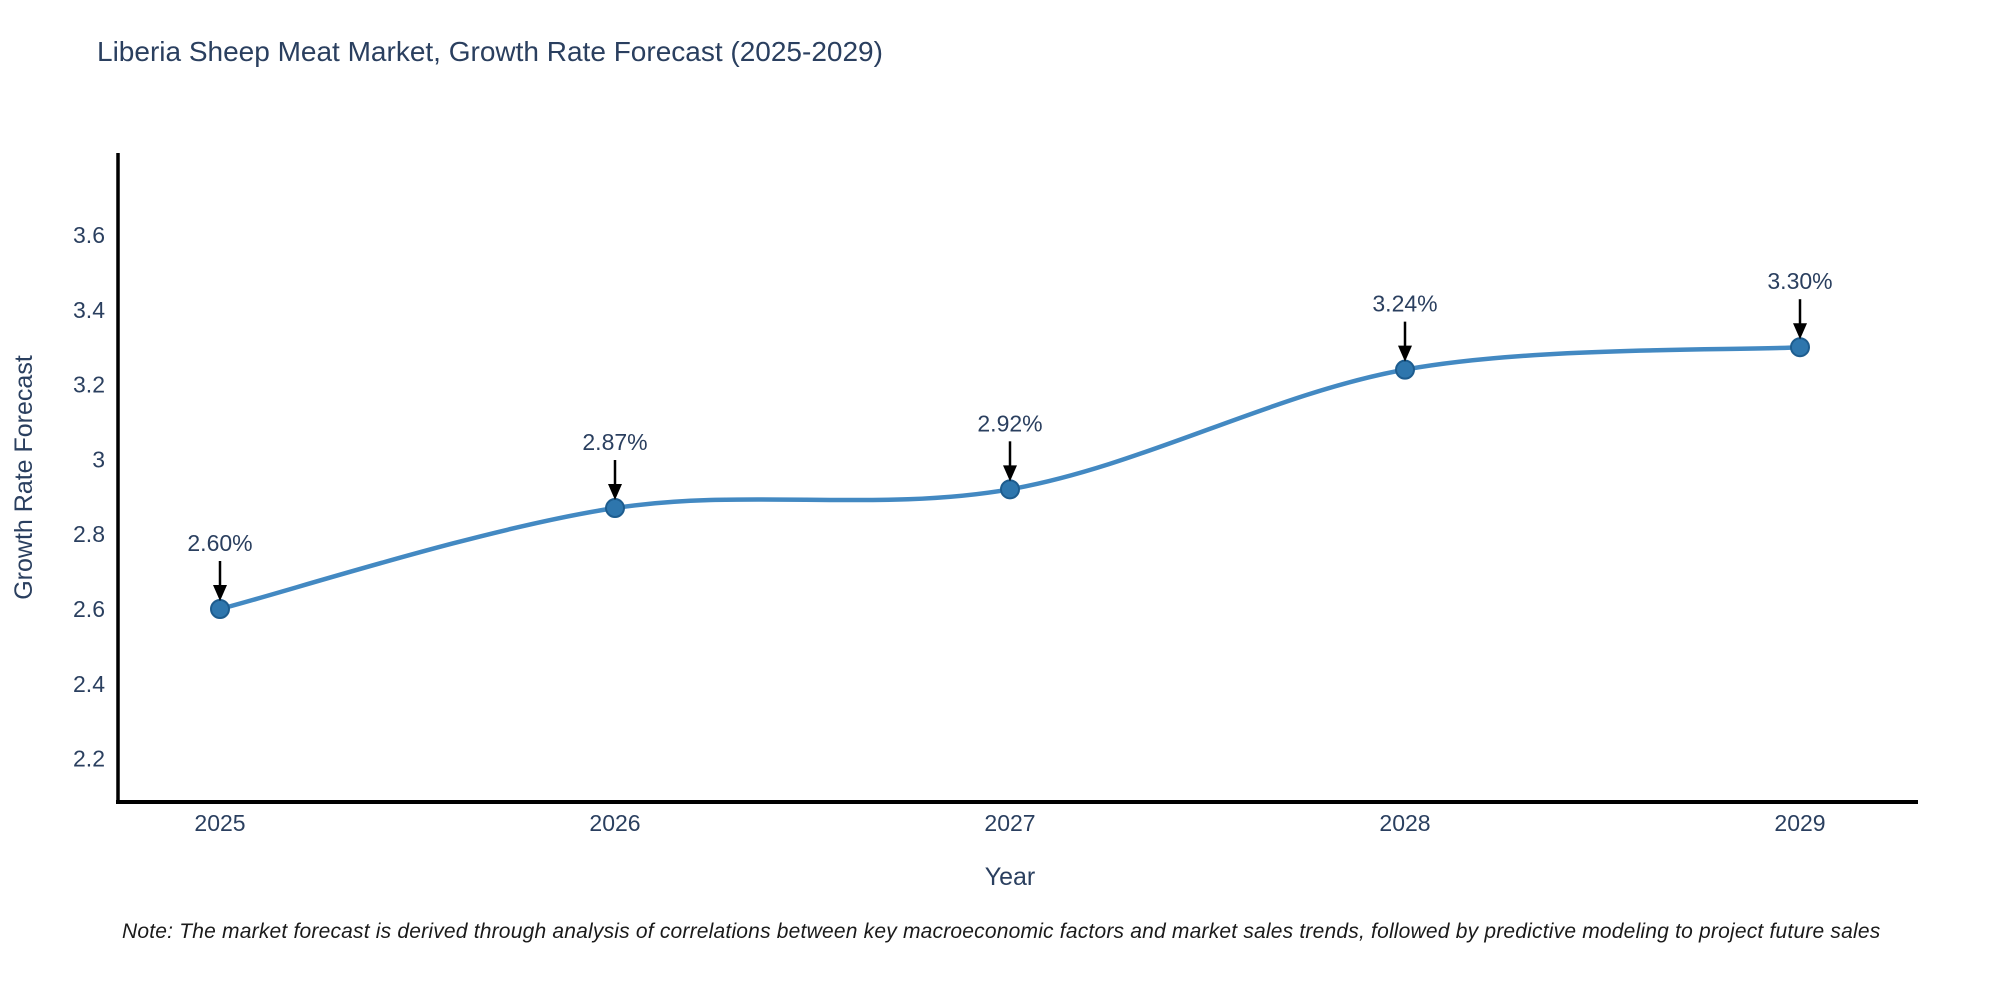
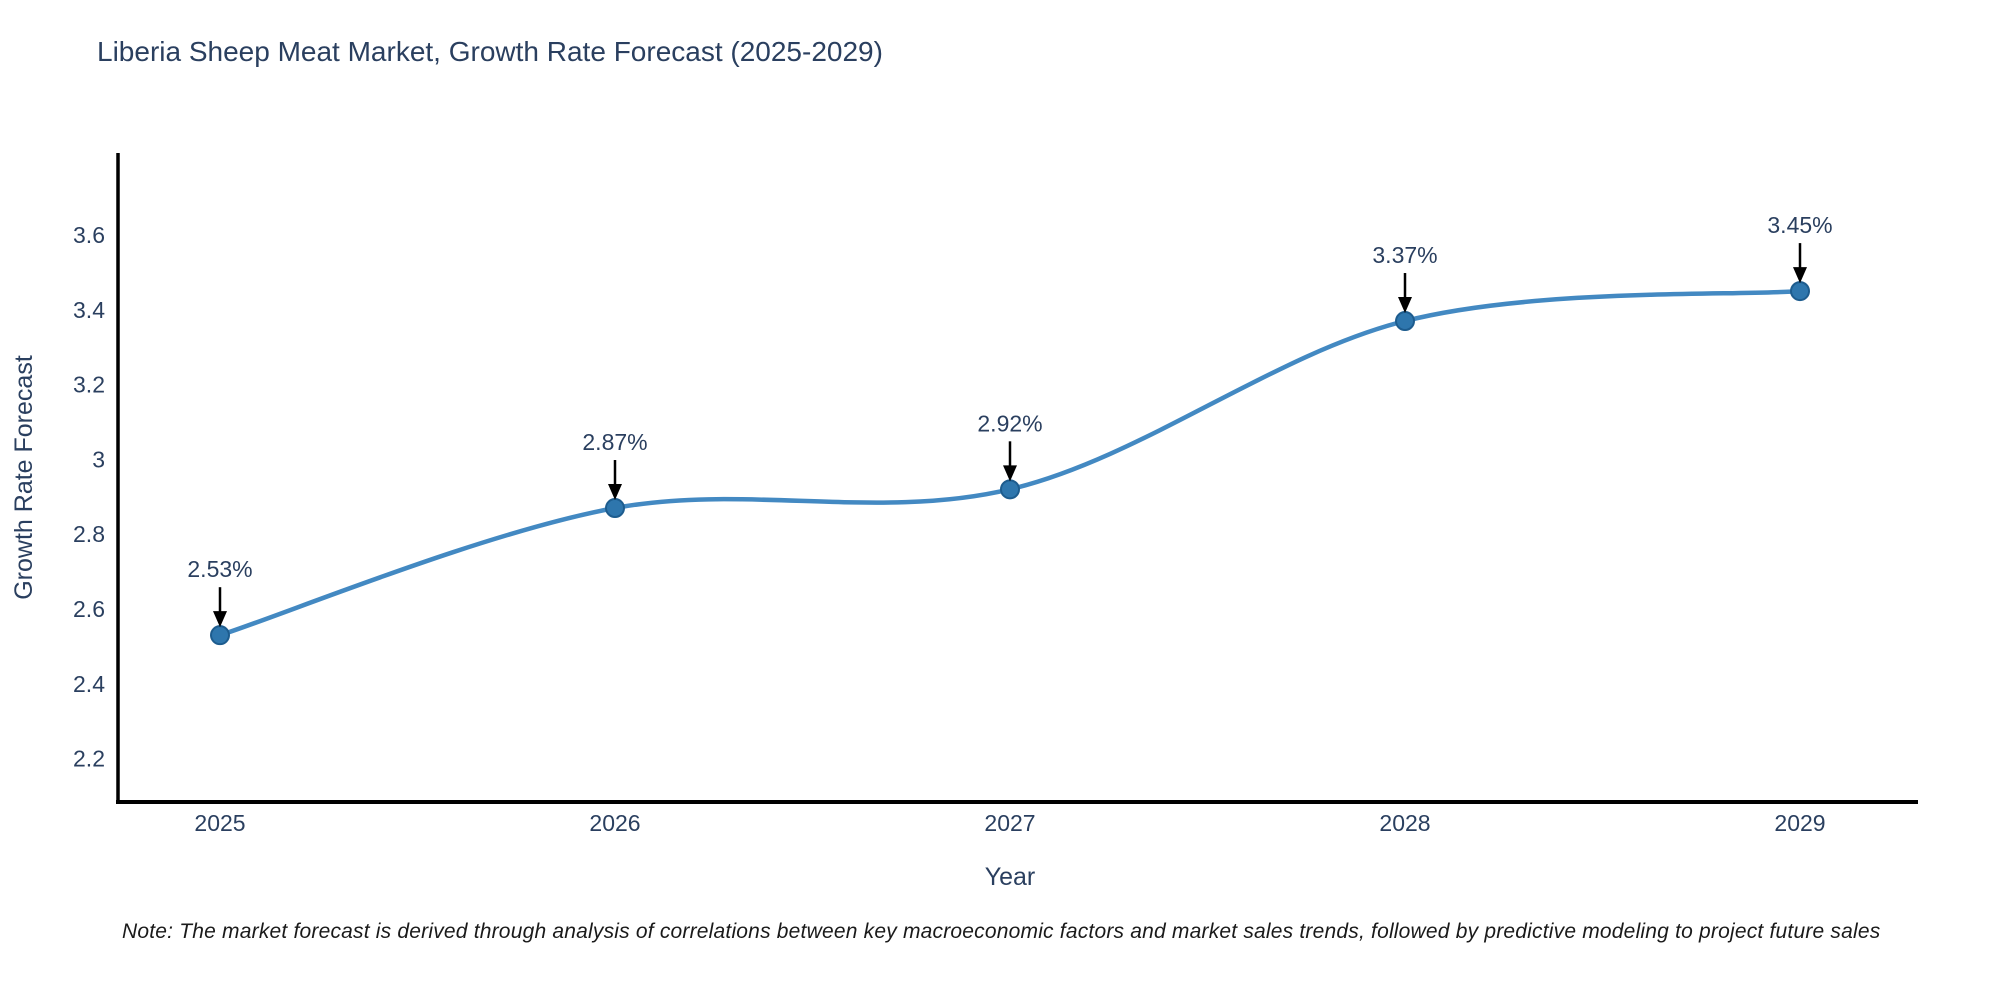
2025: 2.60% -> 2.53%
2028: 3.24% -> 3.37%
2029: 3.30% -> 3.45%
